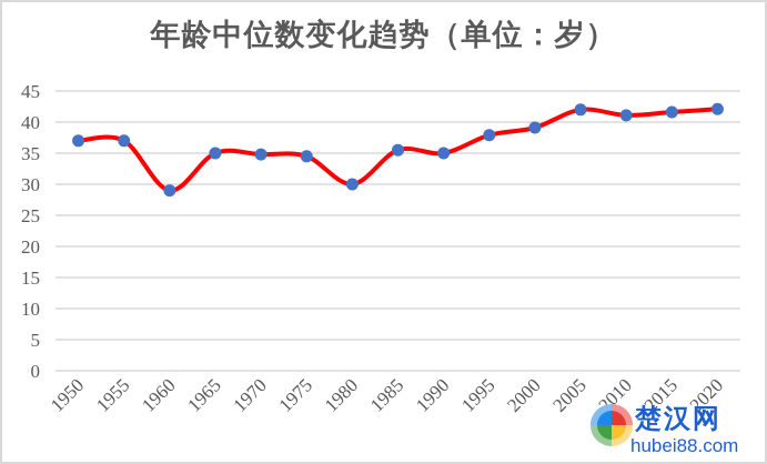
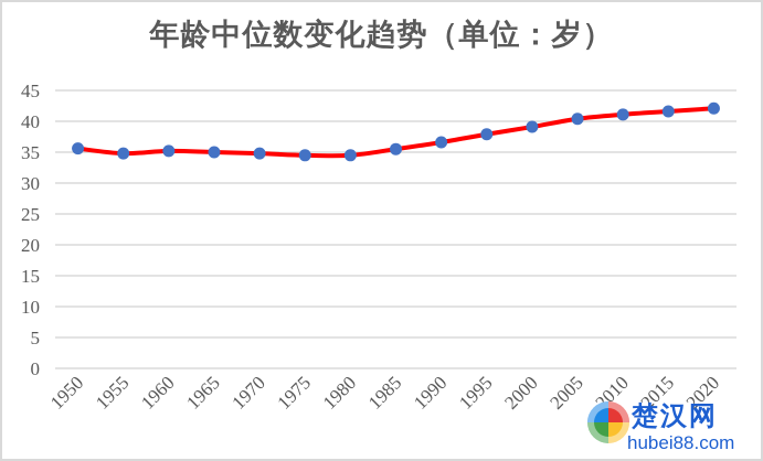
1950: 37 -> 36
1955: 37 -> 35
1960: 29 -> 35
1980: 30 -> 34
1990: 35 -> 37
2005: 42 -> 40
